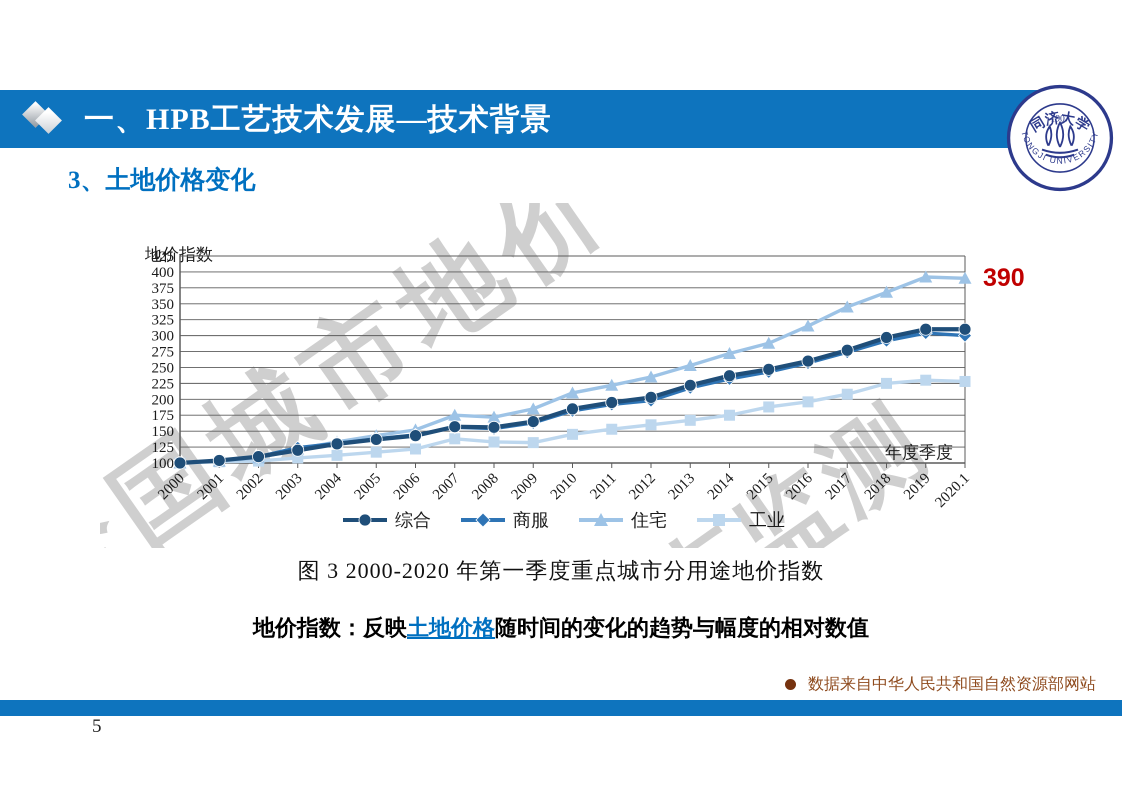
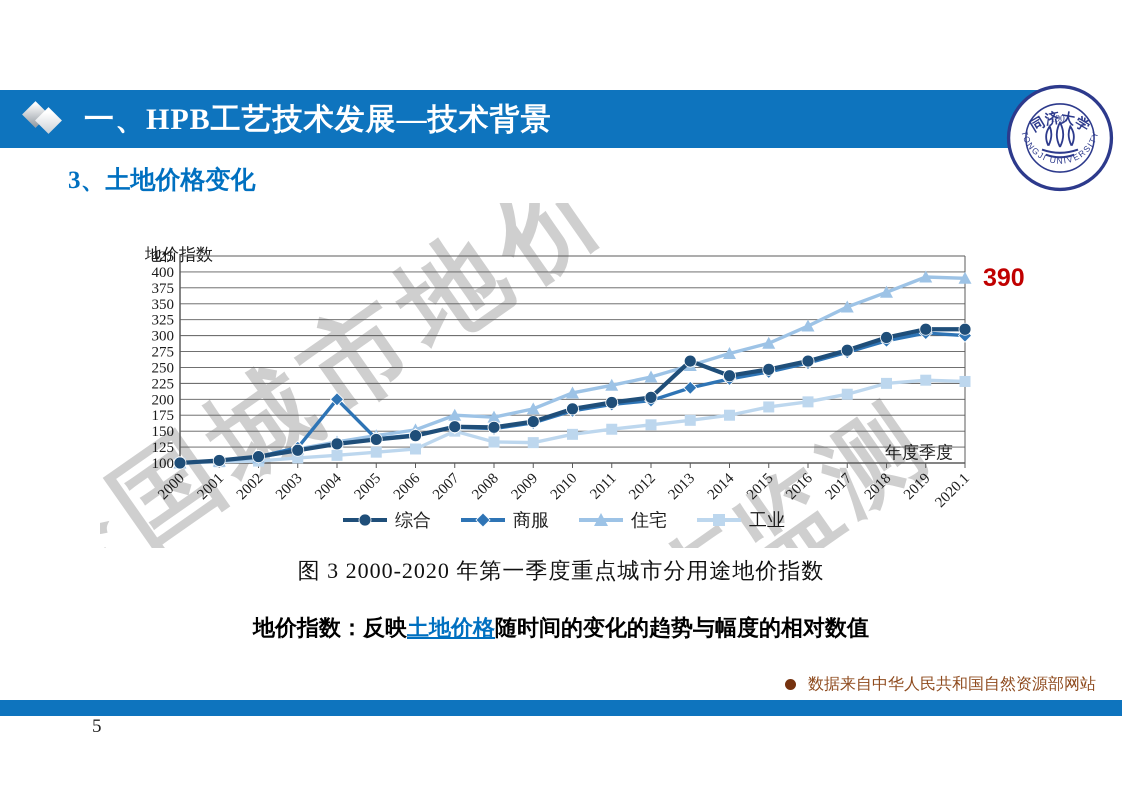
商服/2004: 130 -> 200
工业/2007: 140 -> 150
综合/2013: 220 -> 260
